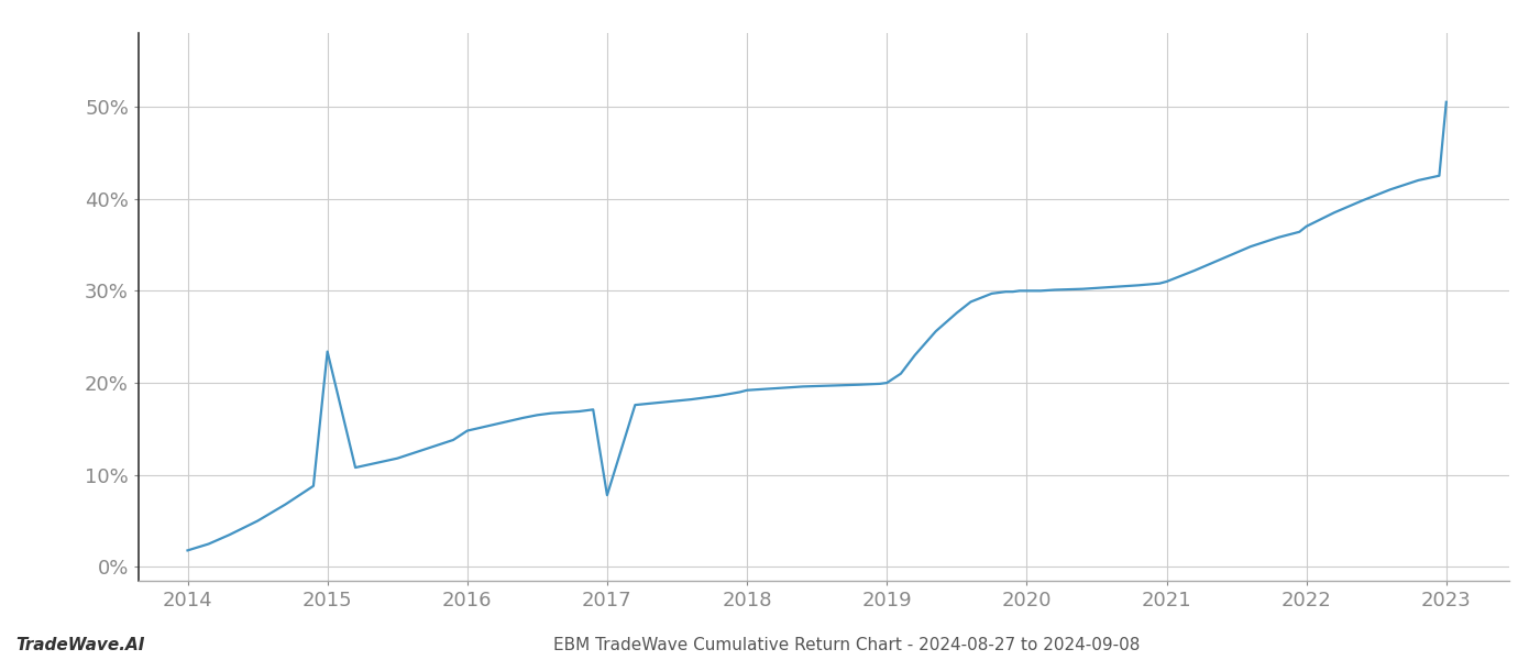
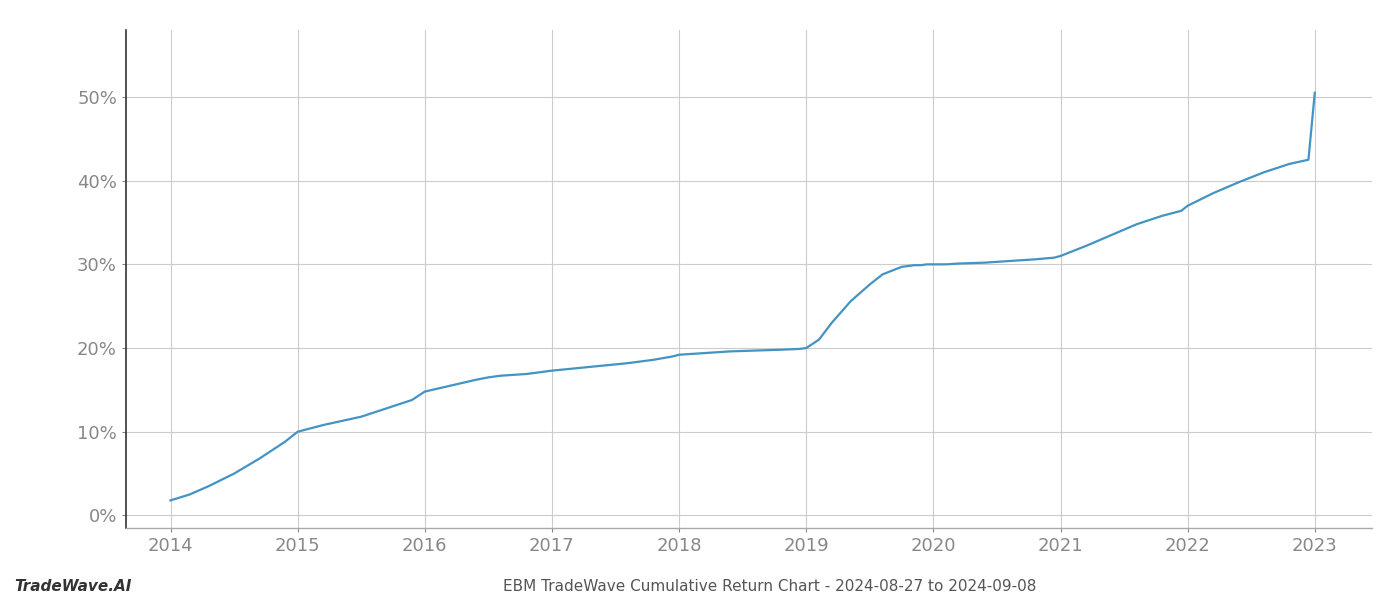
2015: 23.4% -> 10.0%
2017: 7.8% -> 17.3%
